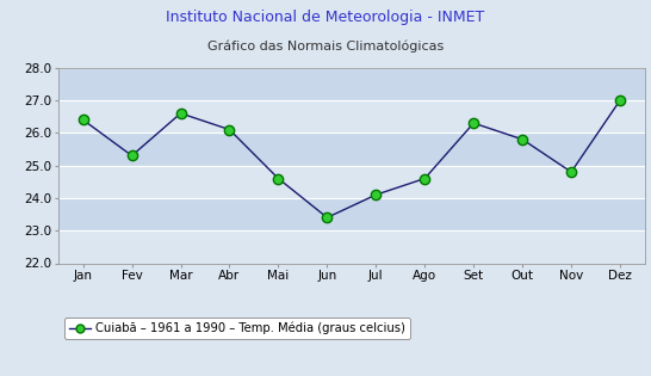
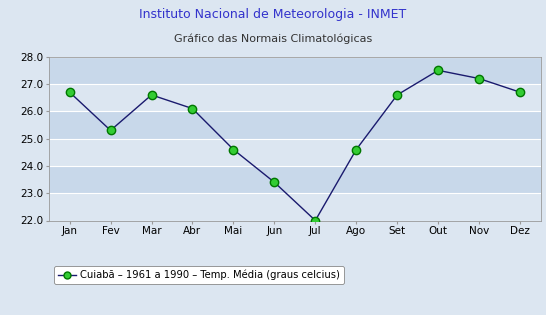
Jan: 26.4 -> 26.7
Jul: 24.1 -> 22.0
Set: 26.3 -> 26.6
Out: 25.8 -> 27.5
Nov: 24.8 -> 27.2
Dez: 27.0 -> 26.7
